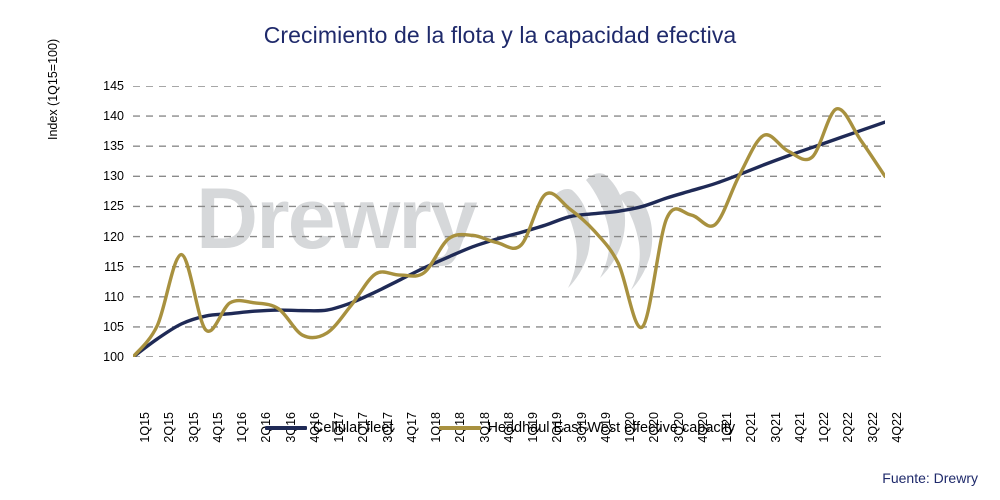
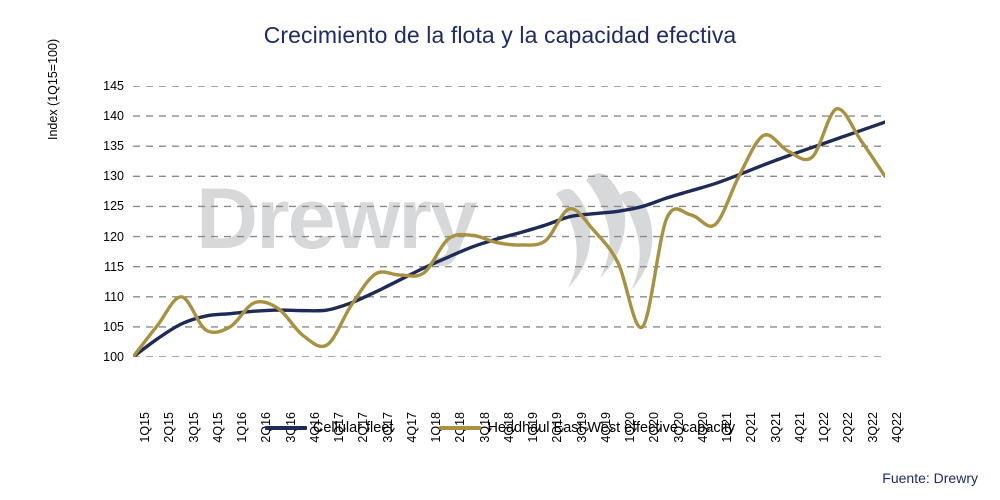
Headhaul East-West effective capacity/3Q15: 117 -> 110
Headhaul East-West effective capacity/1Q16: 109 -> 105
Headhaul East-West effective capacity/1Q17: 104 -> 102
Headhaul East-West effective capacity/2Q19: 127 -> 119
